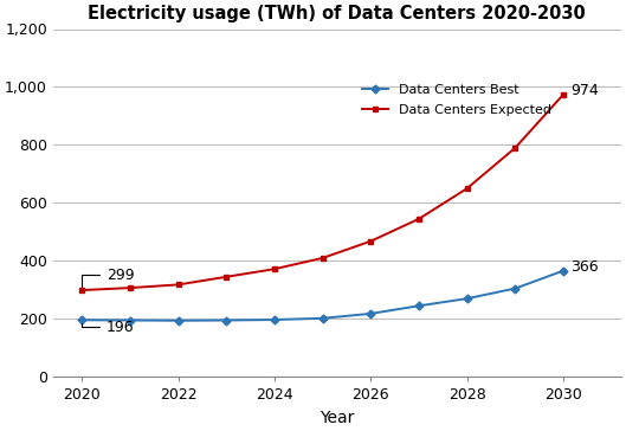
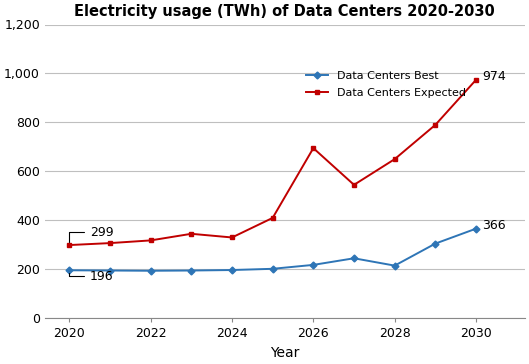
Data Centers Expected/2024: 372 -> 330
Data Centers Expected/2026: 468 -> 695
Data Centers Best/2028: 270 -> 215
